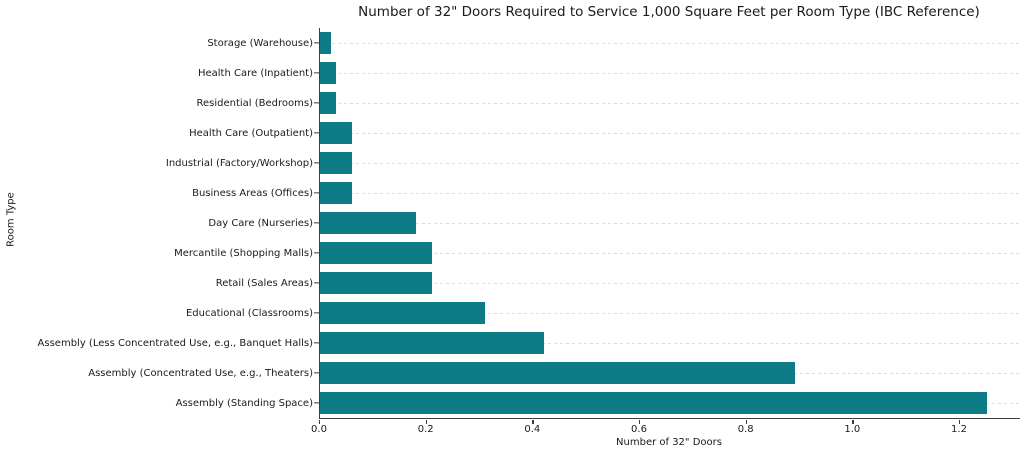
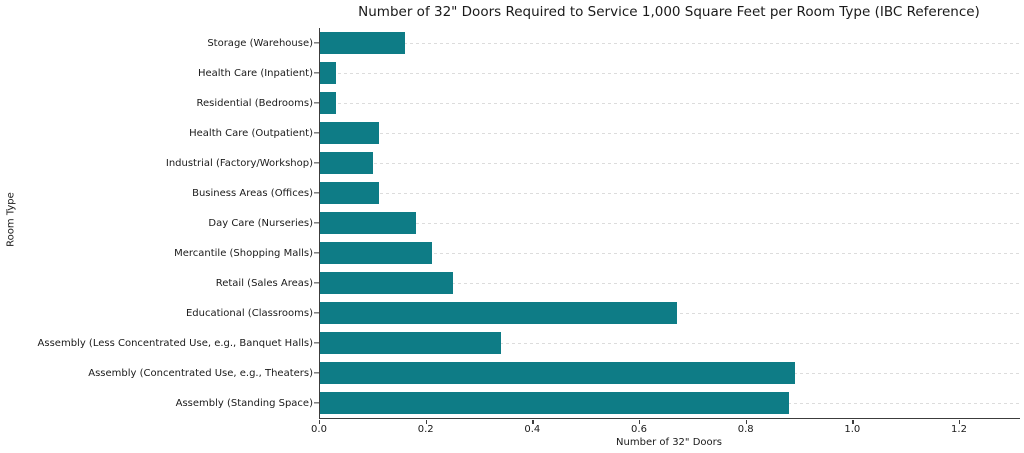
Storage (Warehouse): 0.02 -> 0.16
Health Care (Outpatient): 0.06 -> 0.11
Industrial (Factory/Workshop): 0.06 -> 0.10
Business Areas (Offices): 0.06 -> 0.11
Retail (Sales Areas): 0.21 -> 0.25
Educational (Classrooms): 0.31 -> 0.67
Assembly (Less Concentrated Use, e.g., Banquet Halls): 0.42 -> 0.34
Assembly (Standing Space): 1.25 -> 0.88
